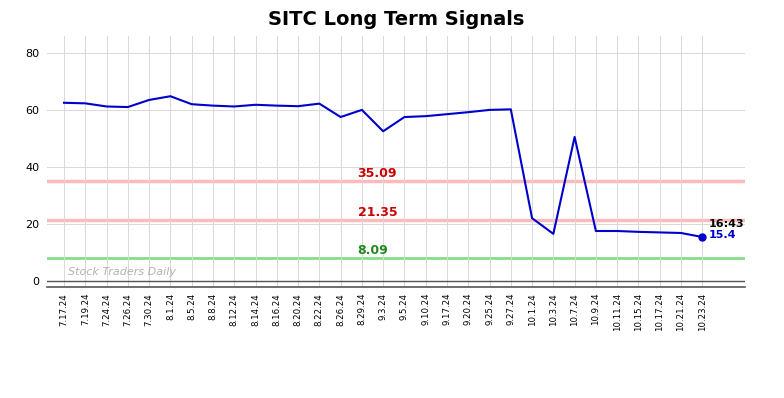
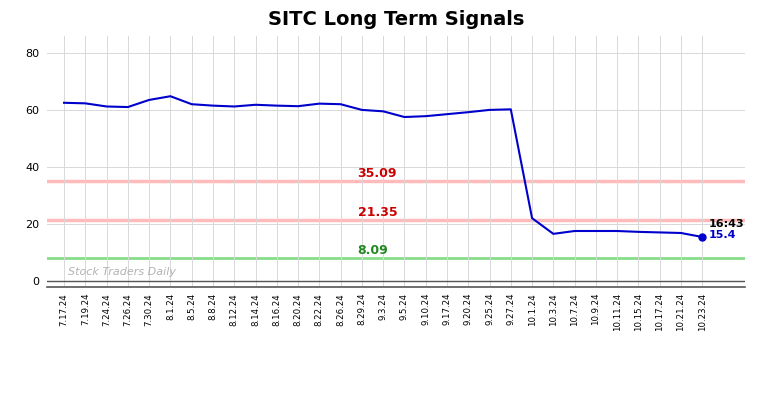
8.26.24: 57.5 -> 62.0
9.3.24: 52.5 -> 59.5
10.7.24: 50.5 -> 17.5
